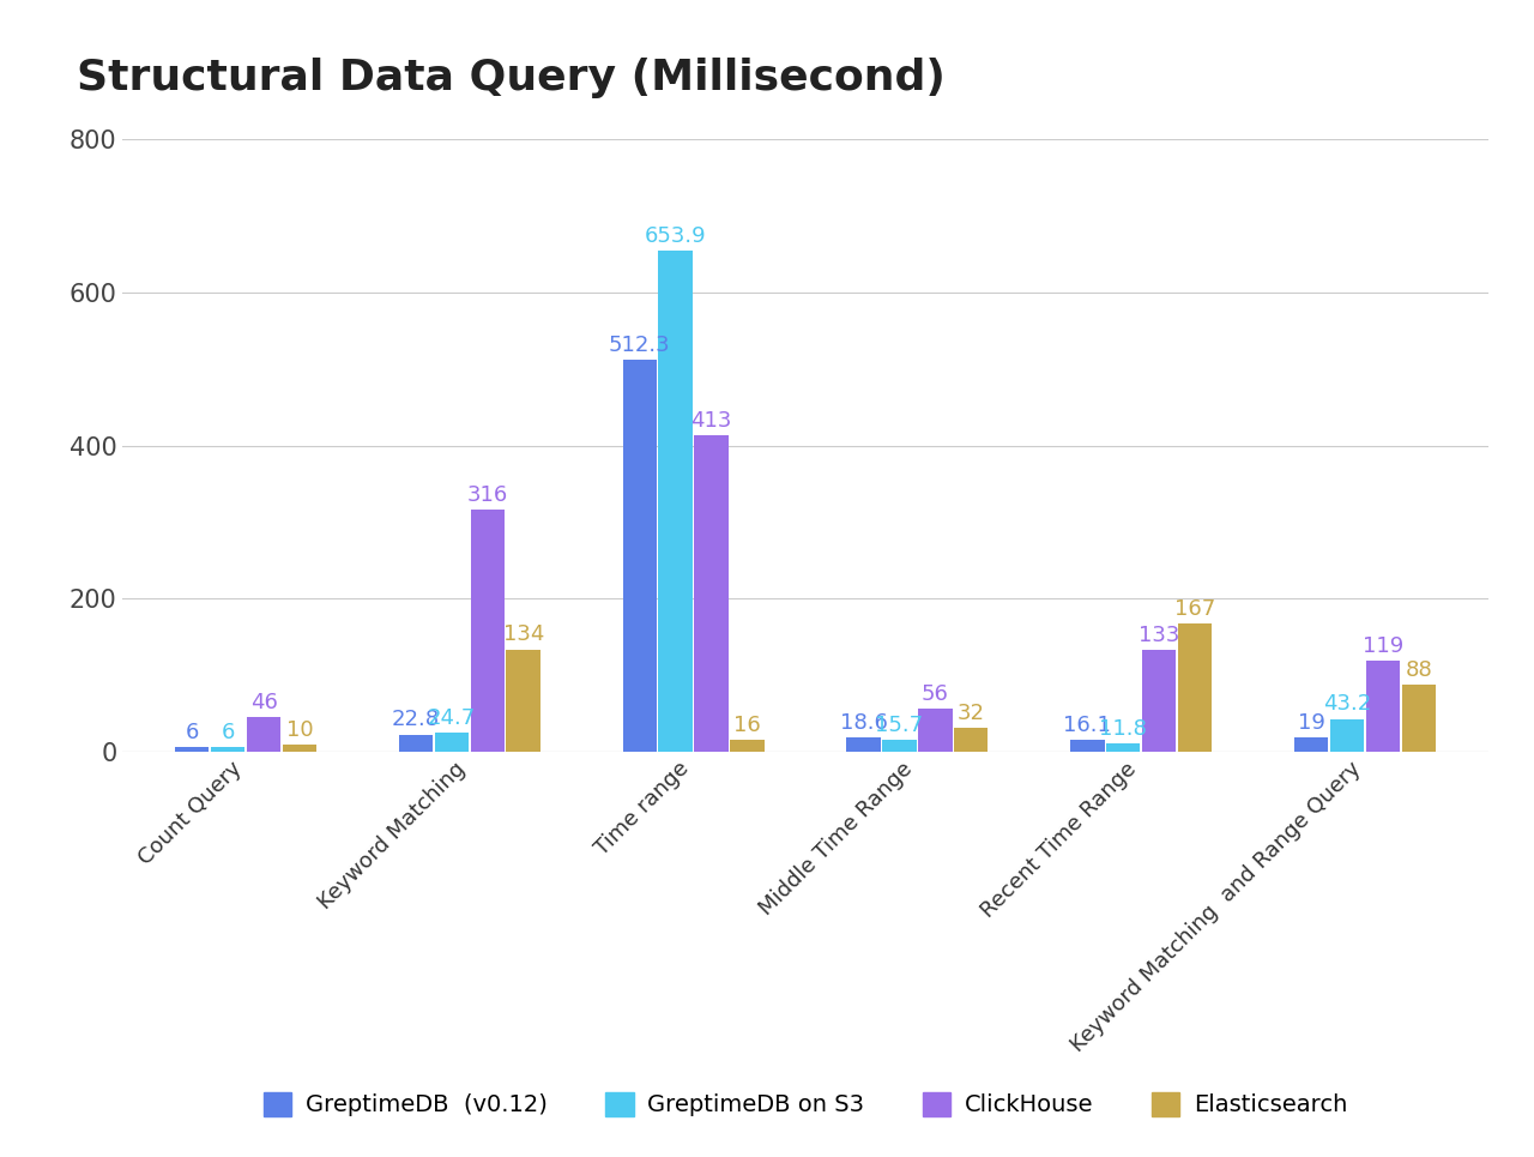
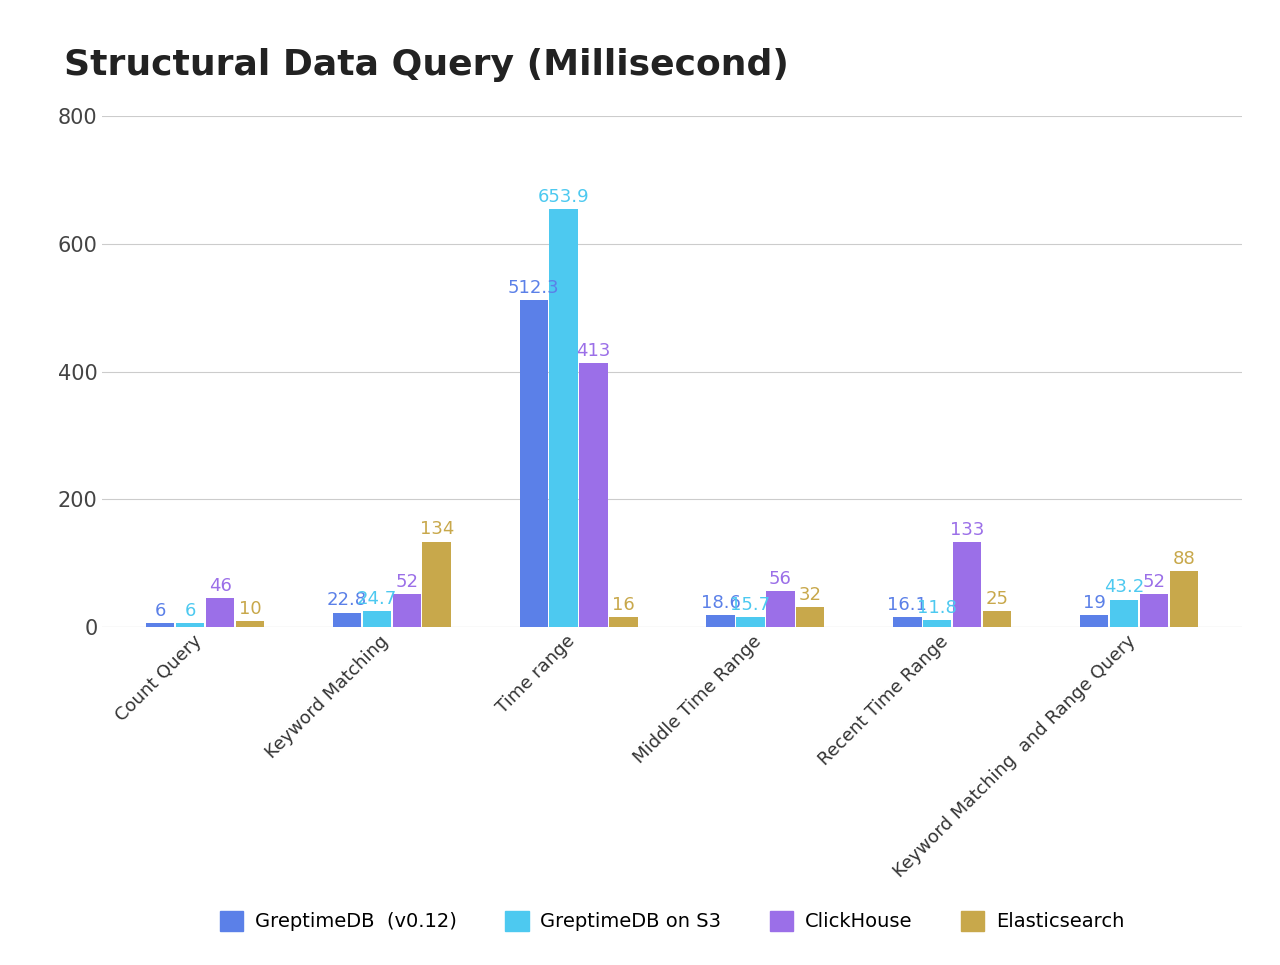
ClickHouse/Keyword Matching: 316 -> 52
Elasticsearch/Recent Time Range: 167 -> 25
ClickHouse/Keyword Matching and Range Query: 119 -> 52
